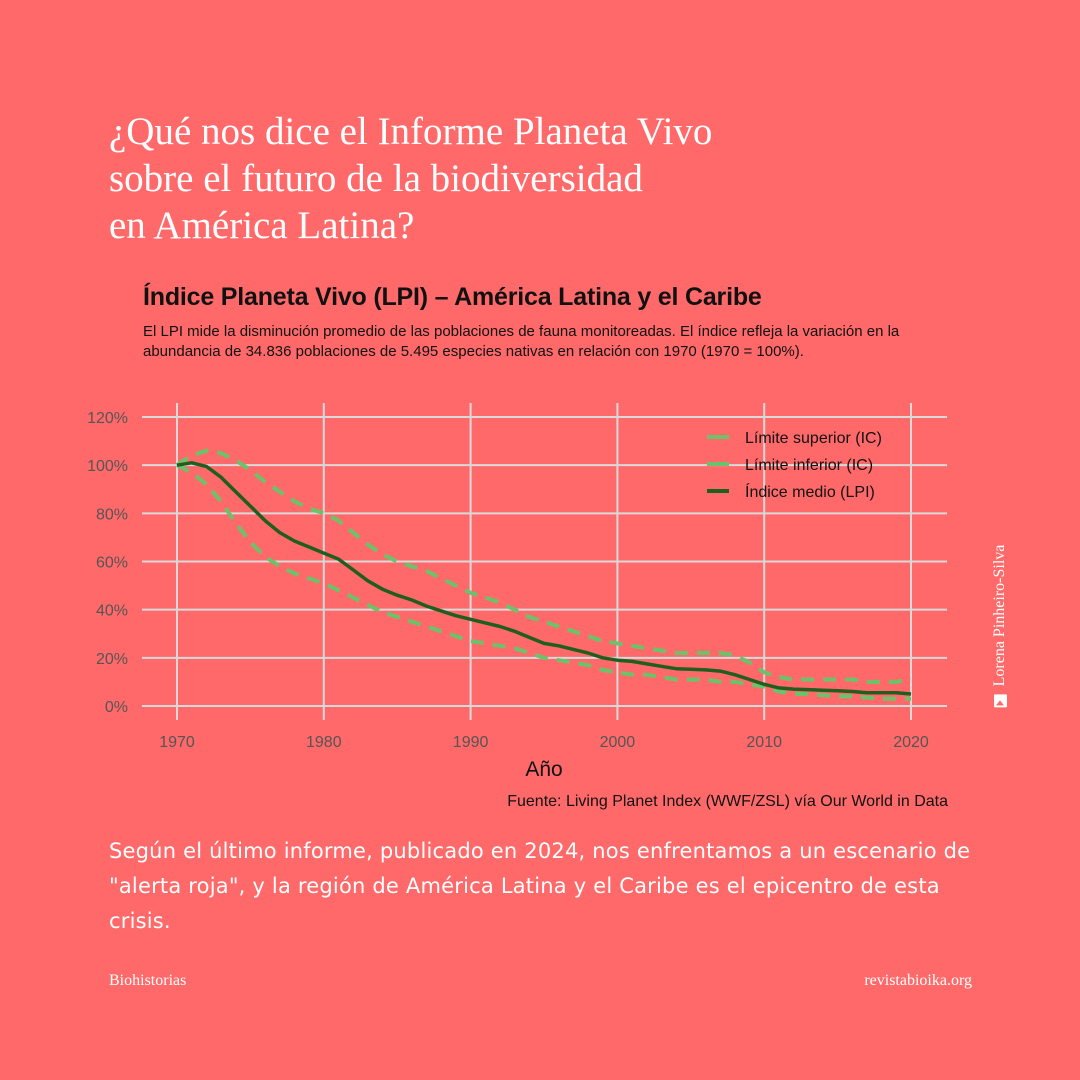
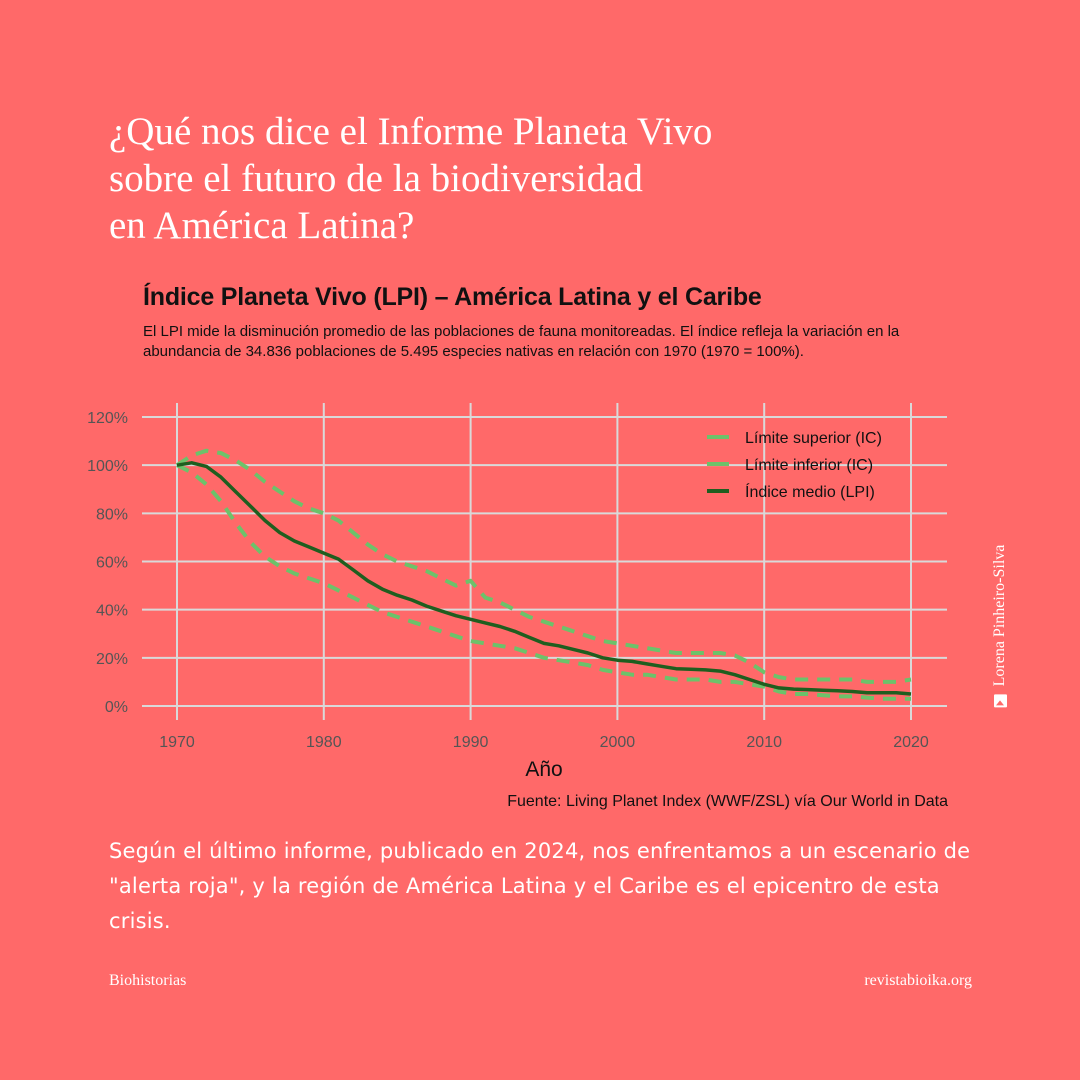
Límite superior (IC)/1990: 47% -> 52%
